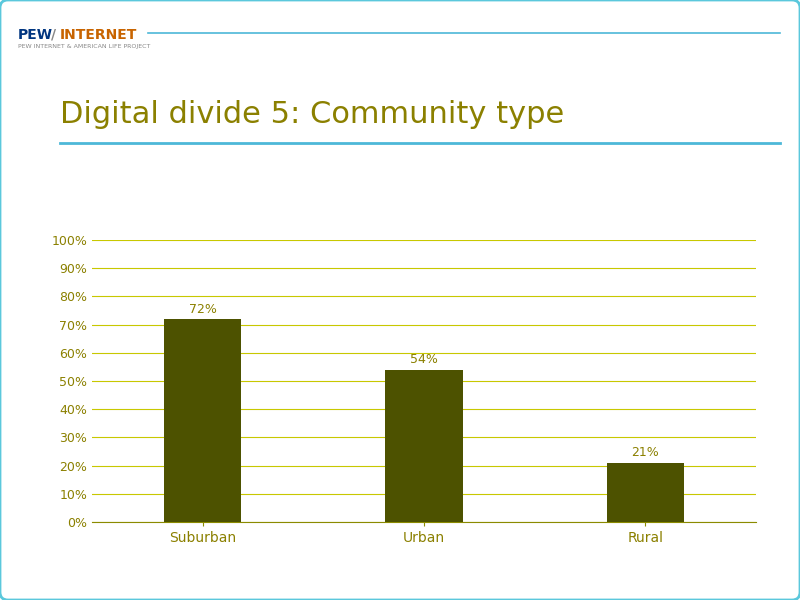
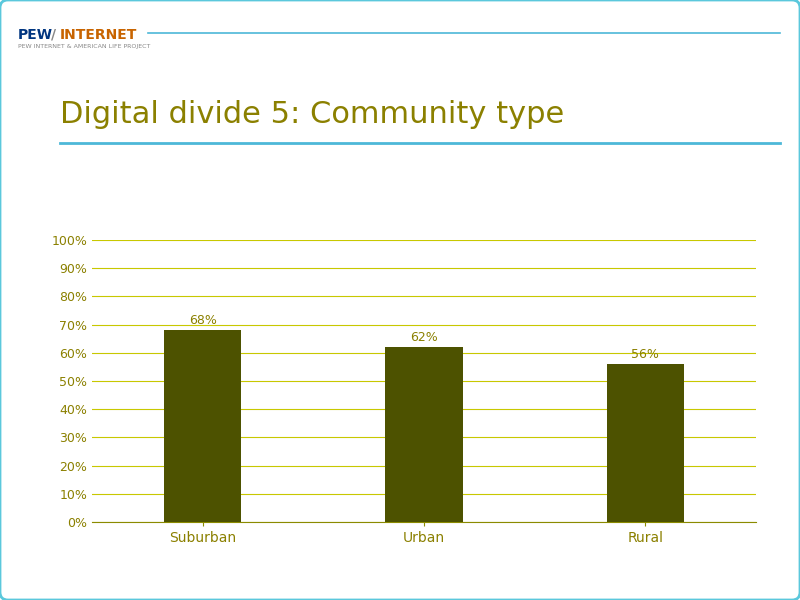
Suburban: 72% -> 68%
Urban: 54% -> 62%
Rural: 21% -> 56%
